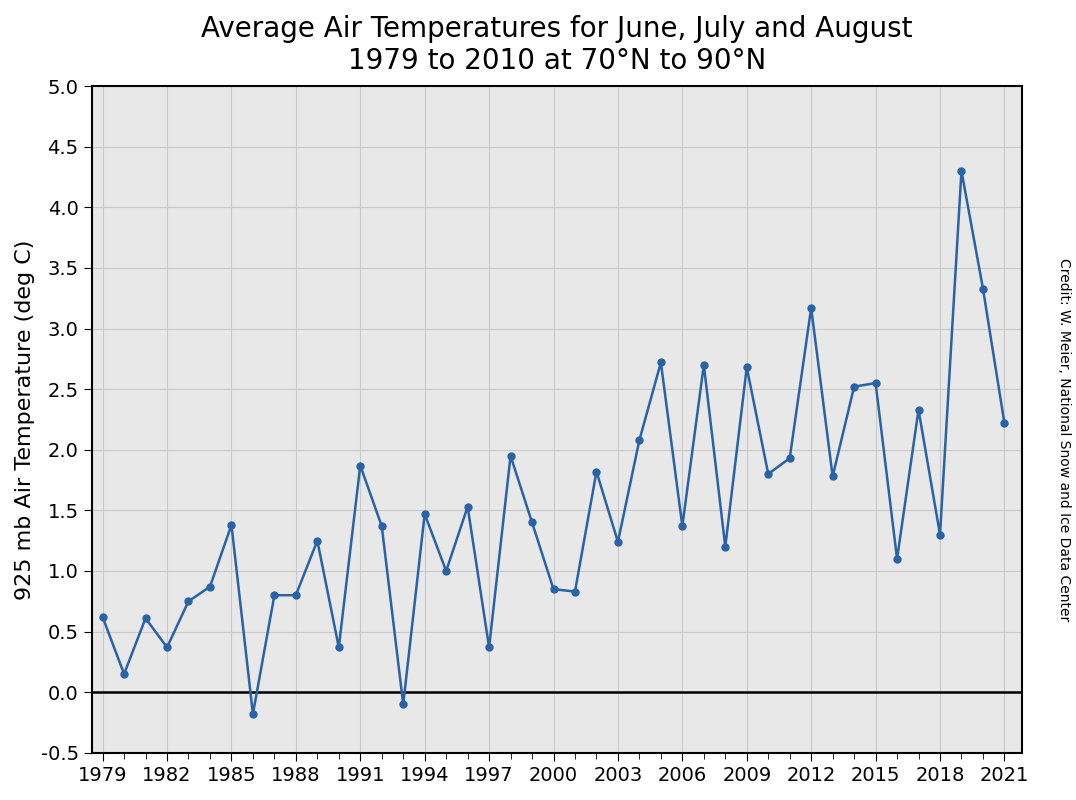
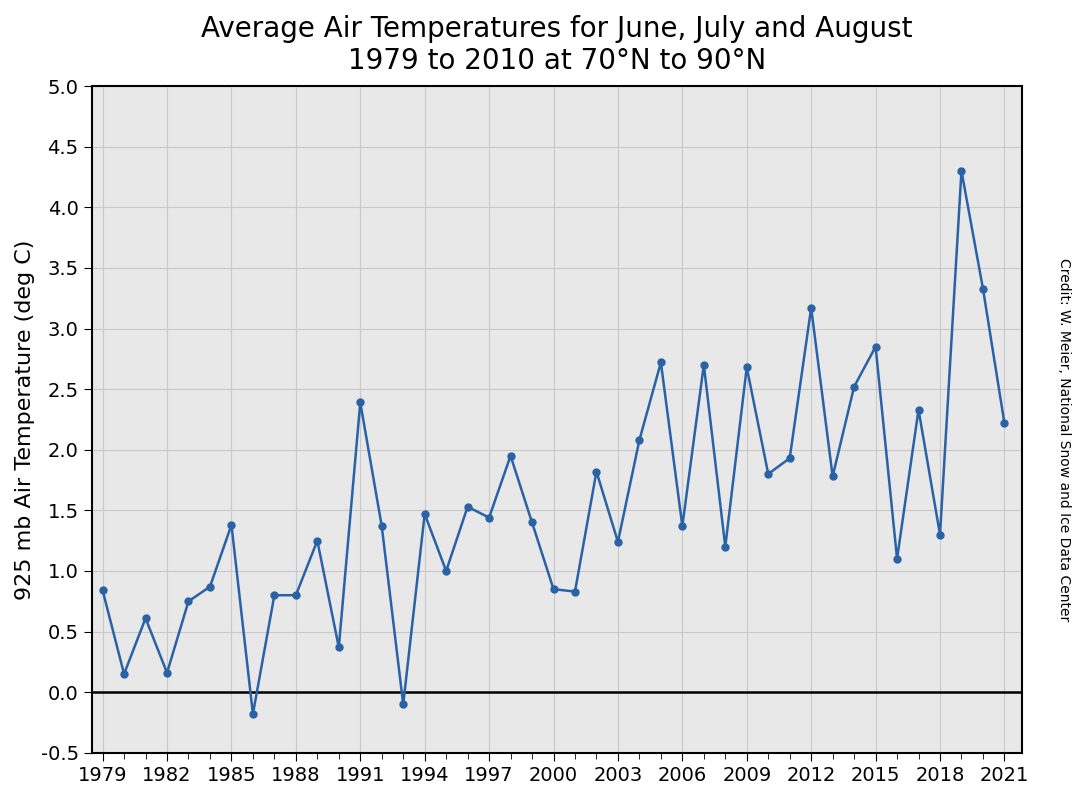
1979: 0.62 -> 0.84
1982: 0.37 -> 0.16
1991: 1.87 -> 2.39
1997: 0.37 -> 1.44
2015: 2.55 -> 2.85
